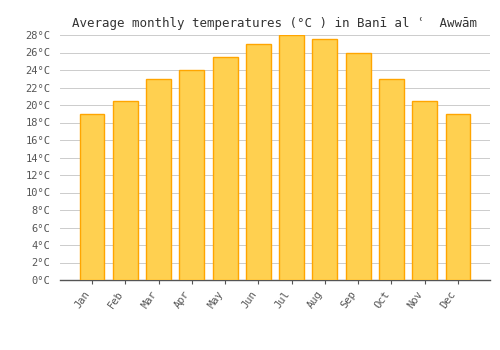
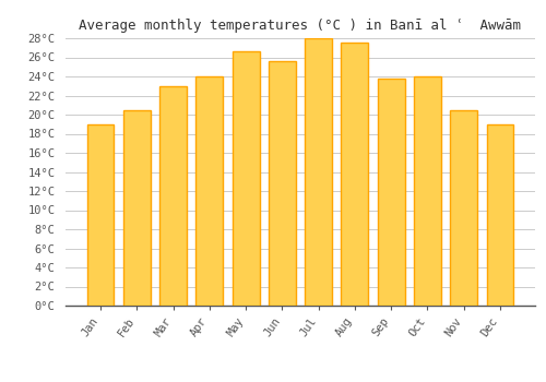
May: 25.5°C -> 26.6°C
Jun: 27.0°C -> 25.6°C
Sep: 26.0°C -> 23.8°C
Oct: 23.0°C -> 24.0°C
